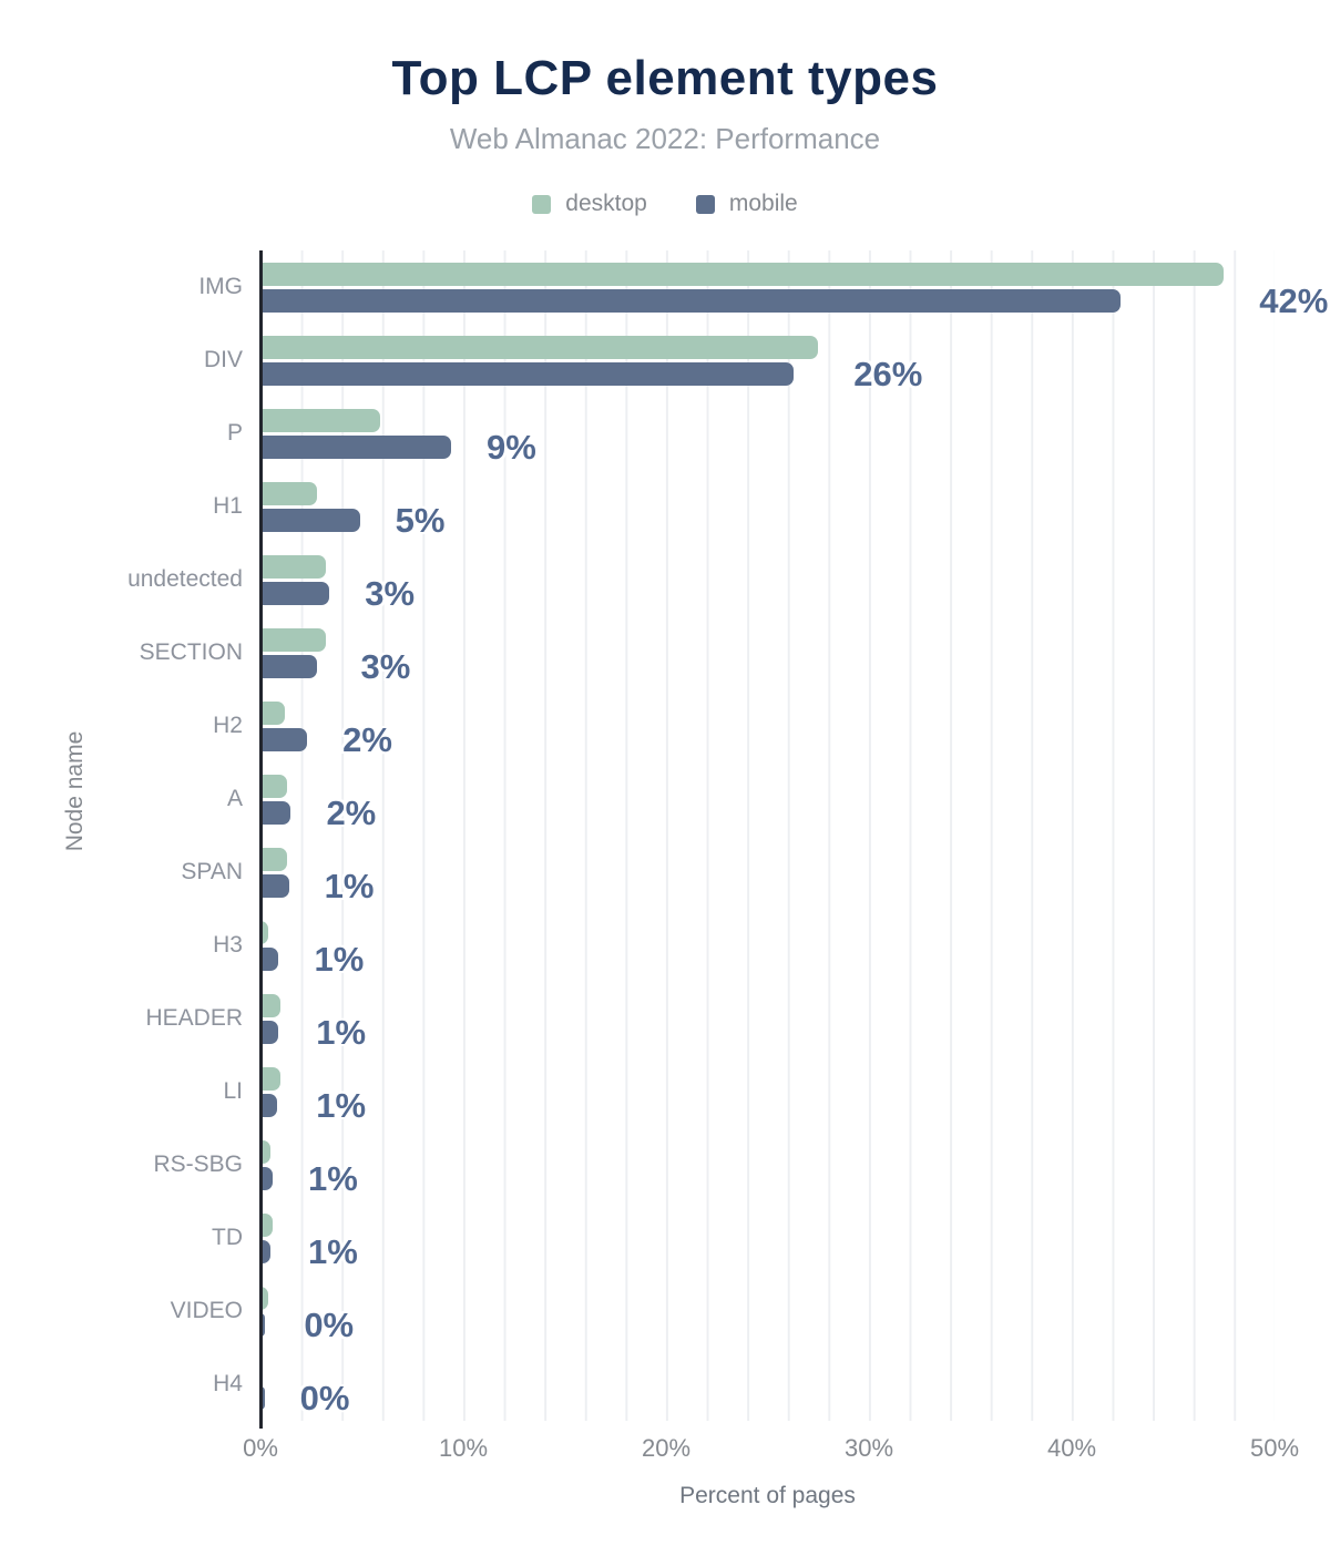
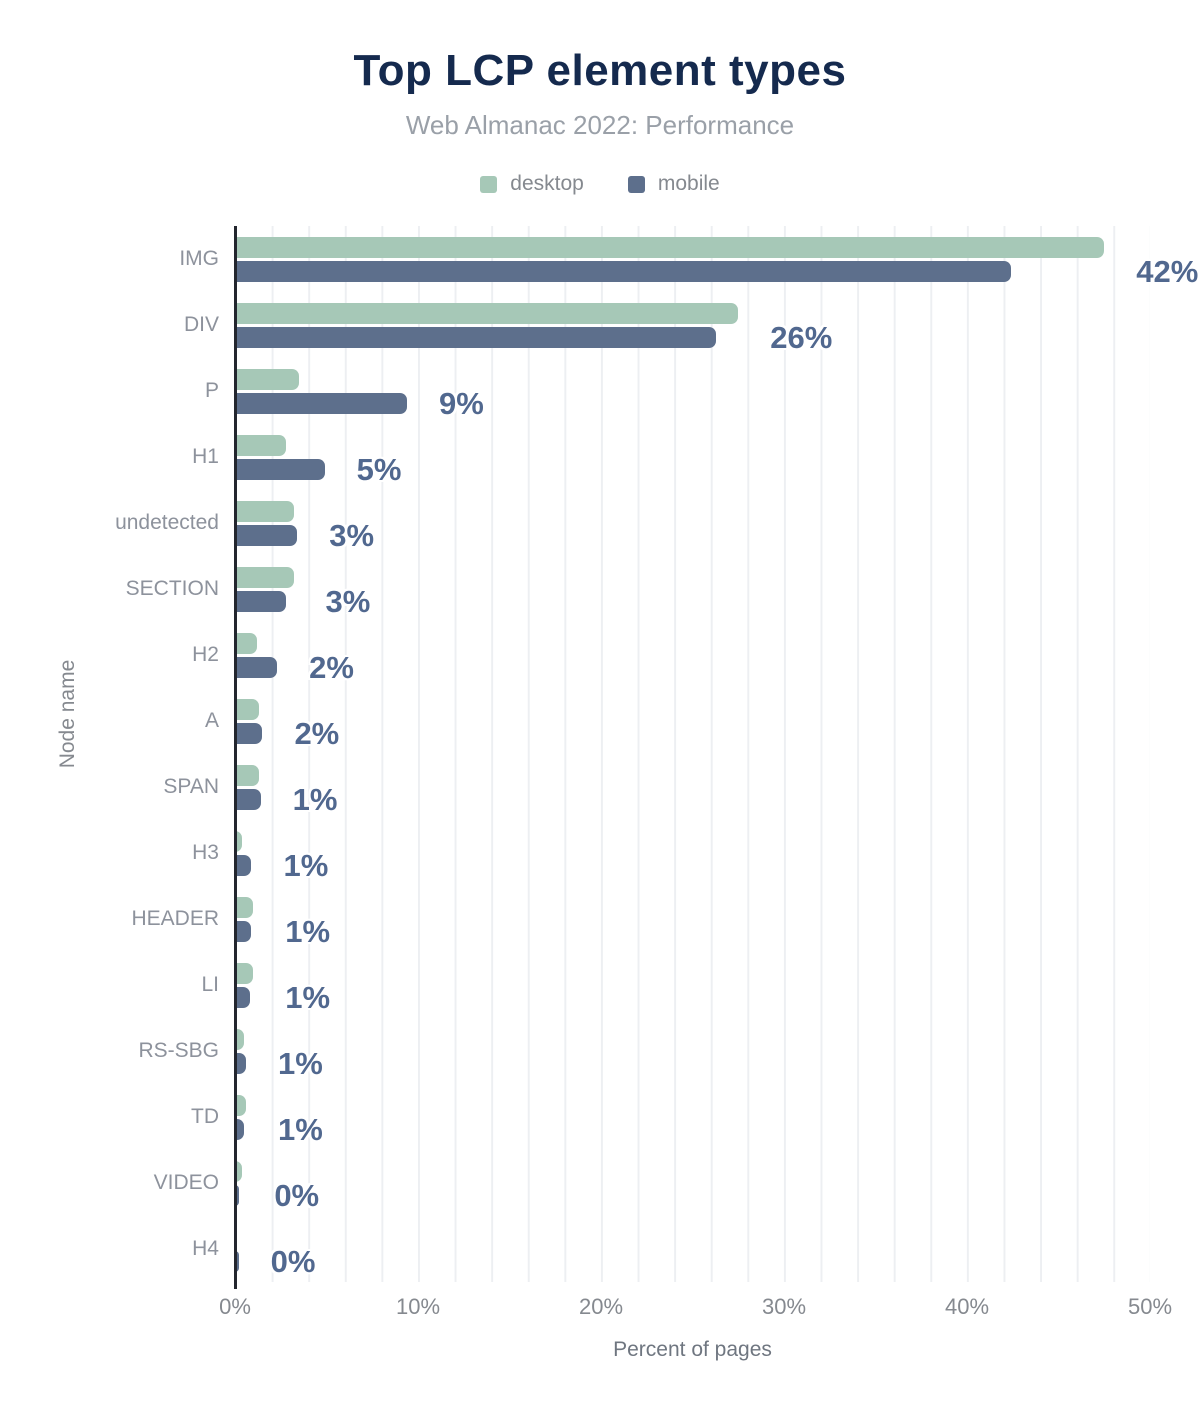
desktop/P: 5.9% -> 3.5%
